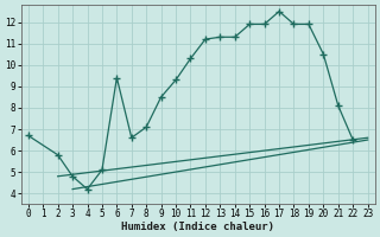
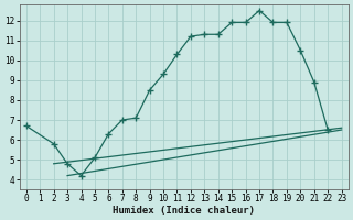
6: 9.4 -> 6.3
7: 6.6 -> 7.0
21: 8.1 -> 8.9
